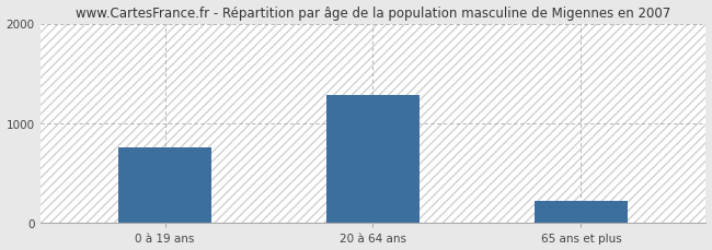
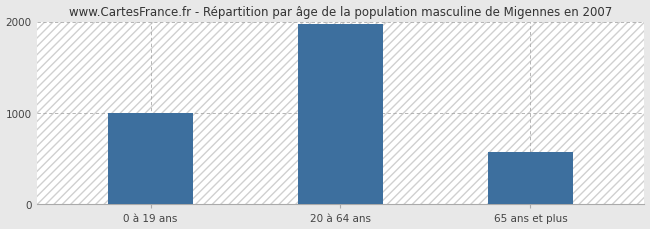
0 à 19 ans: 760 -> 1000
20 à 64 ans: 1280 -> 1980
65 ans et plus: 220 -> 580
